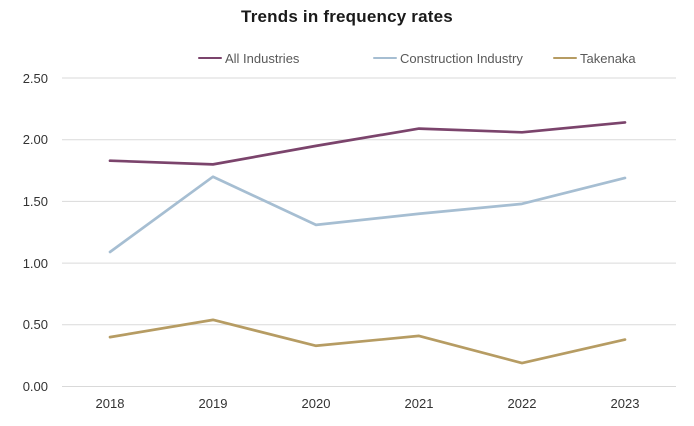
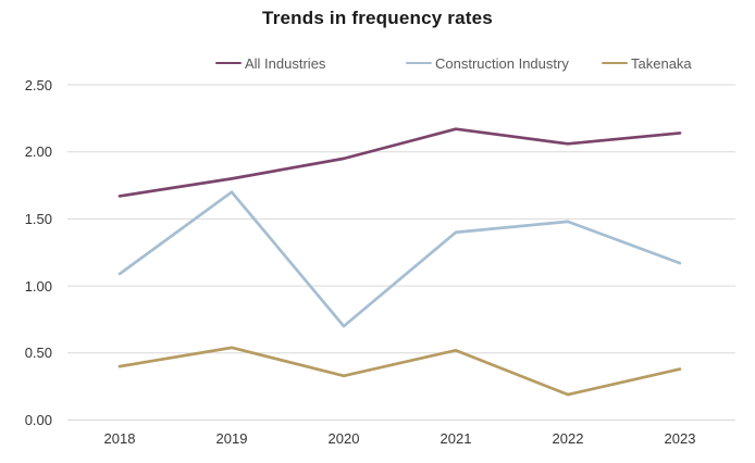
All Industries/2018: 1.83 -> 1.67
Construction Industry/2020: 1.31 -> 0.70
All Industries/2021: 2.09 -> 2.17
Takenaka/2021: 0.41 -> 0.52
Construction Industry/2023: 1.69 -> 1.17
